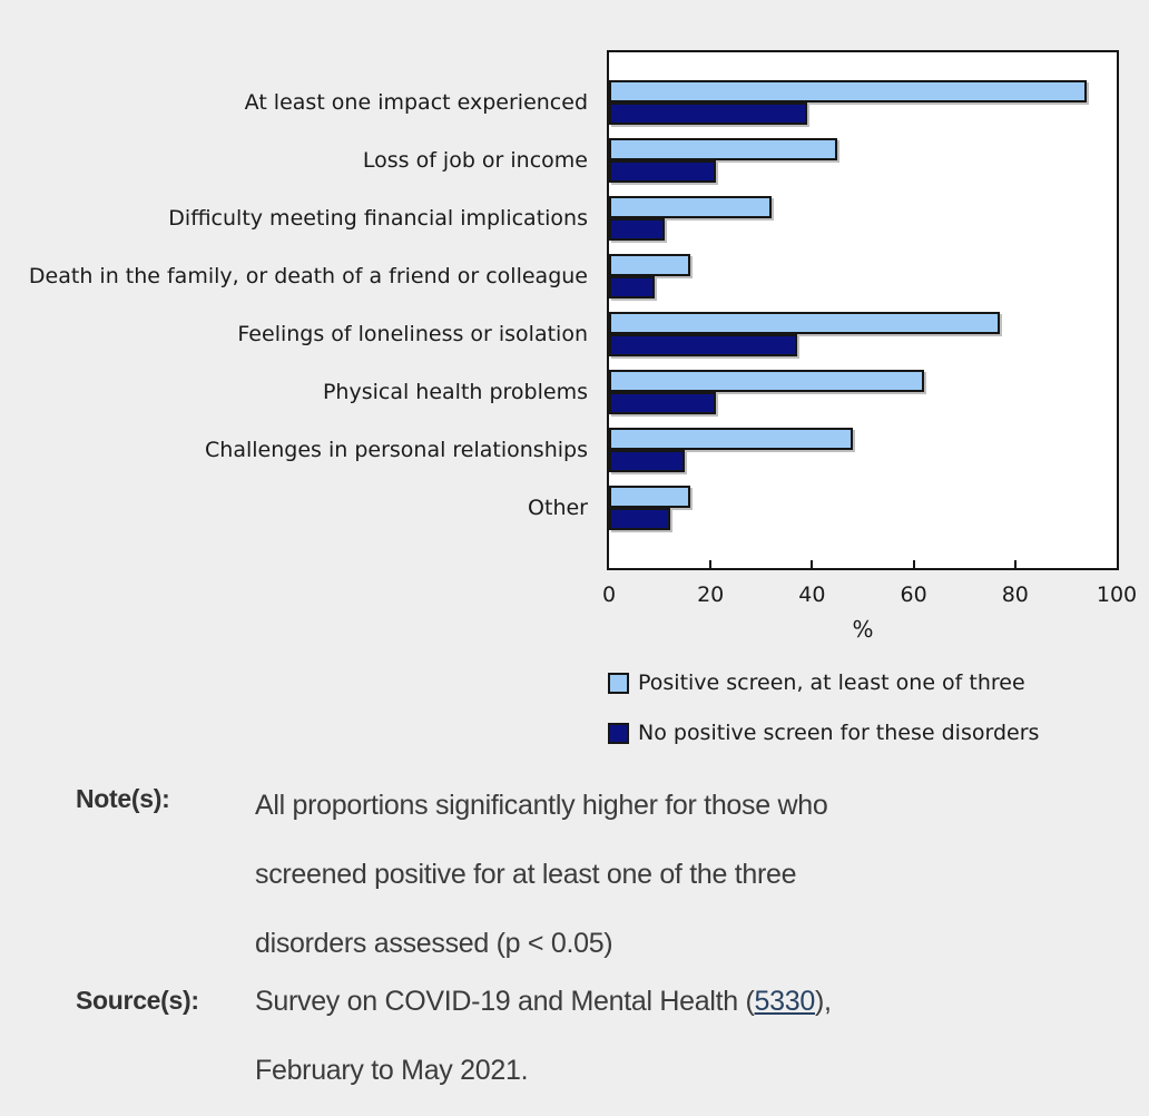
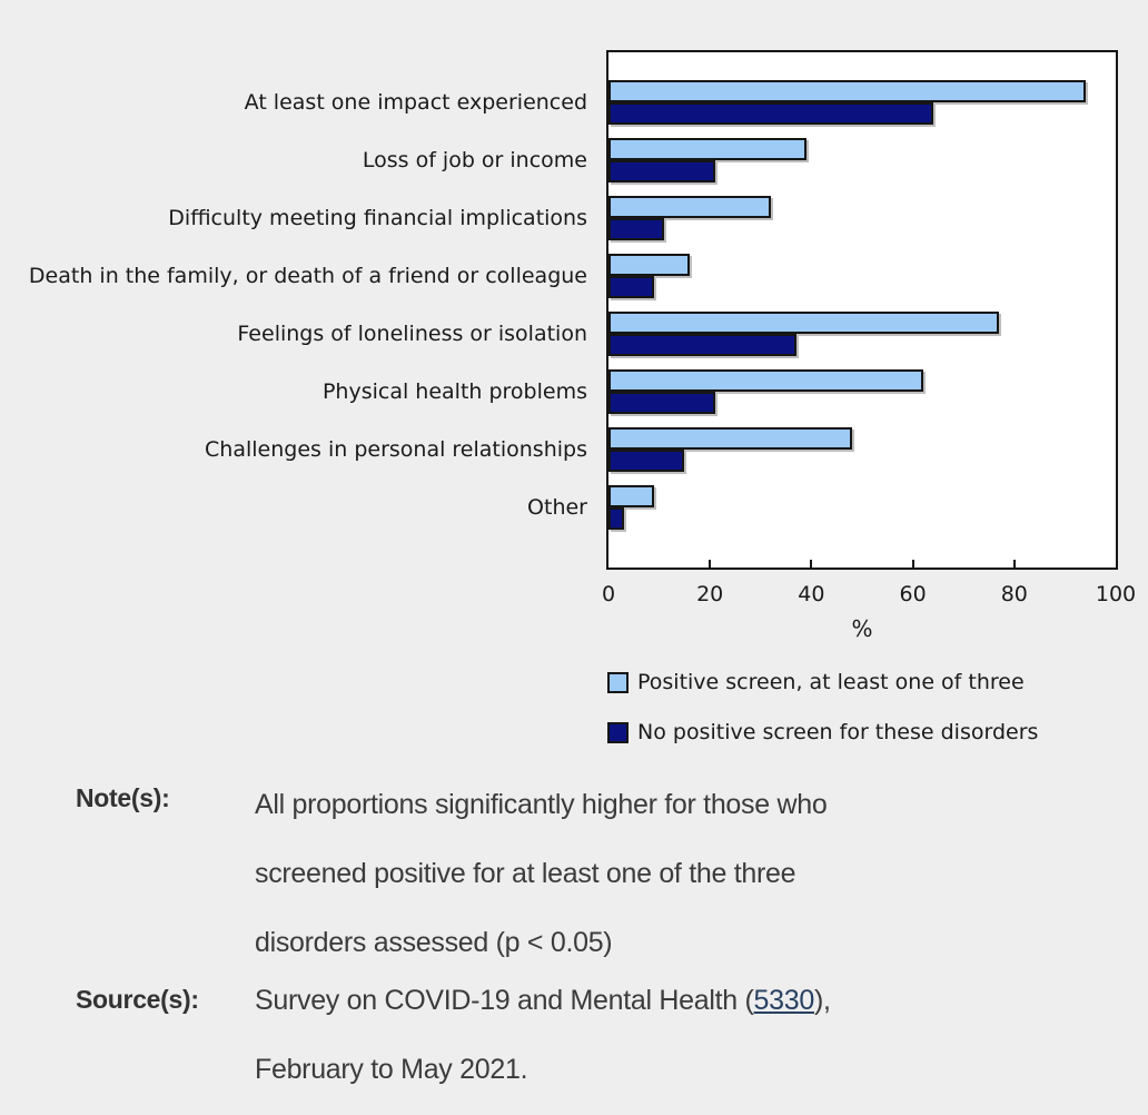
No positive screen for these disorders/At least one impact experienced: 39 -> 64
Positive screen, at least one of three/Loss of job or income: 45 -> 39
Positive screen, at least one of three/Other: 16 -> 9
No positive screen for these disorders/Other: 12 -> 3
